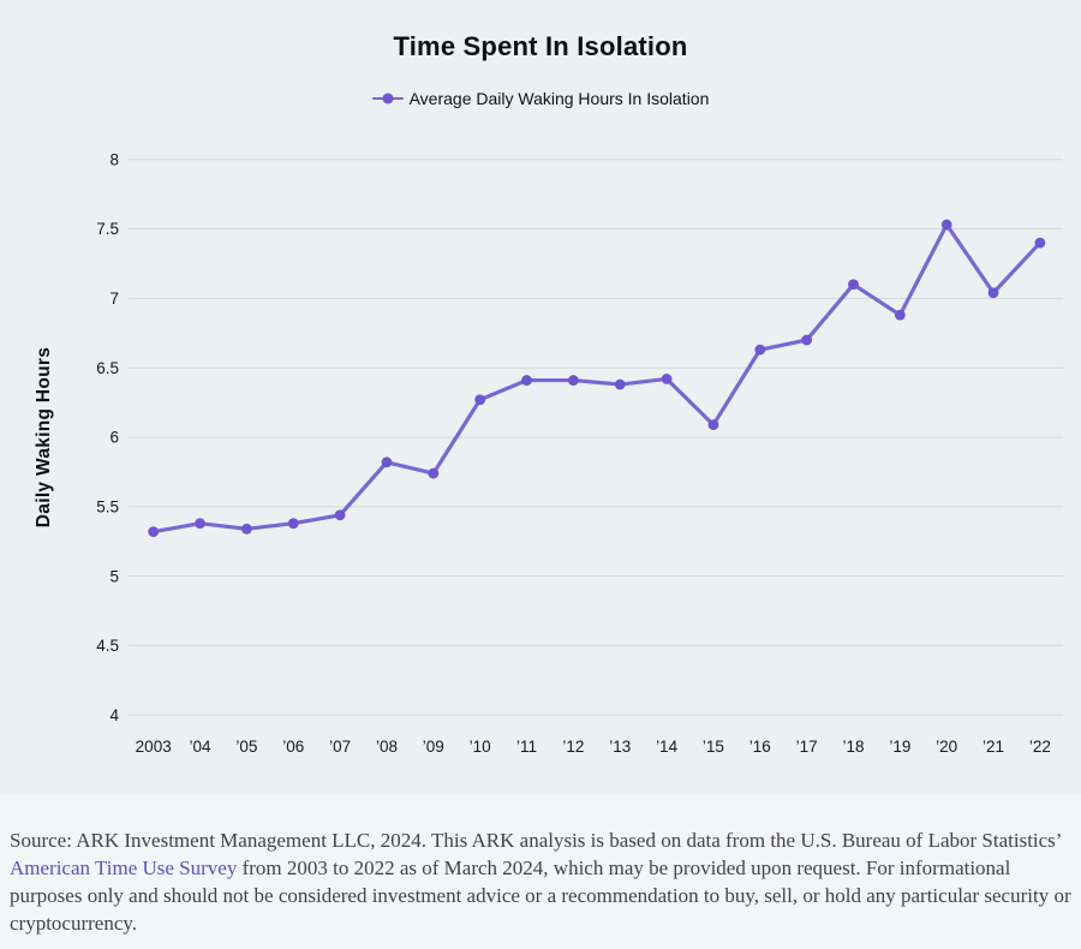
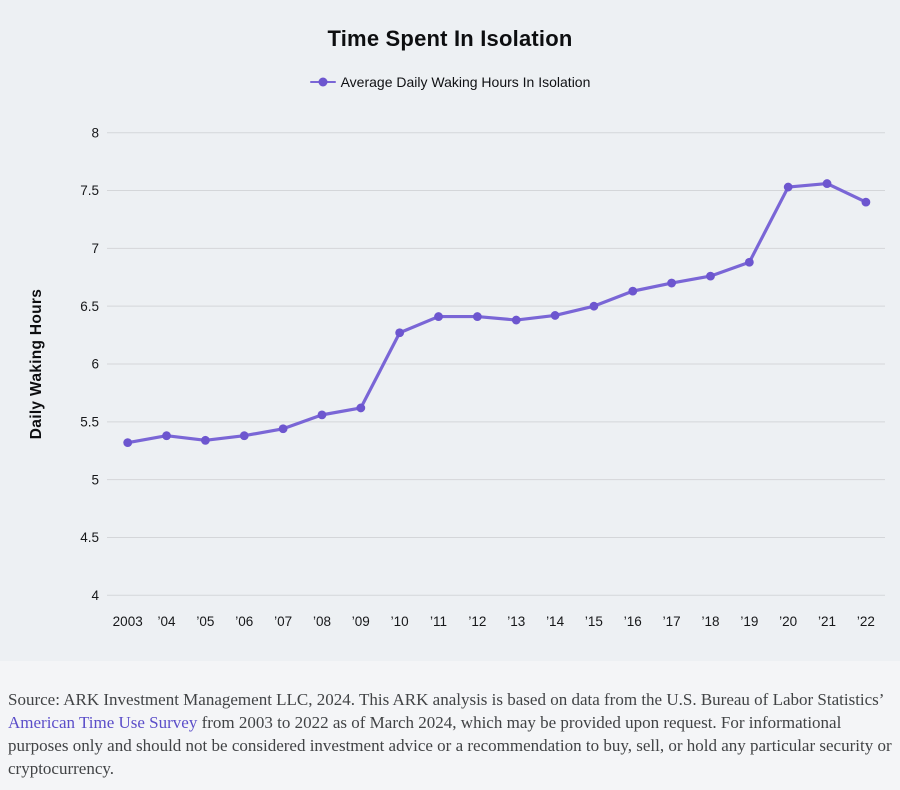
’08: 5.82 -> 5.56
’09: 5.74 -> 5.62
’15: 6.09 -> 6.50
’18: 7.10 -> 6.76
’21: 7.04 -> 7.56
